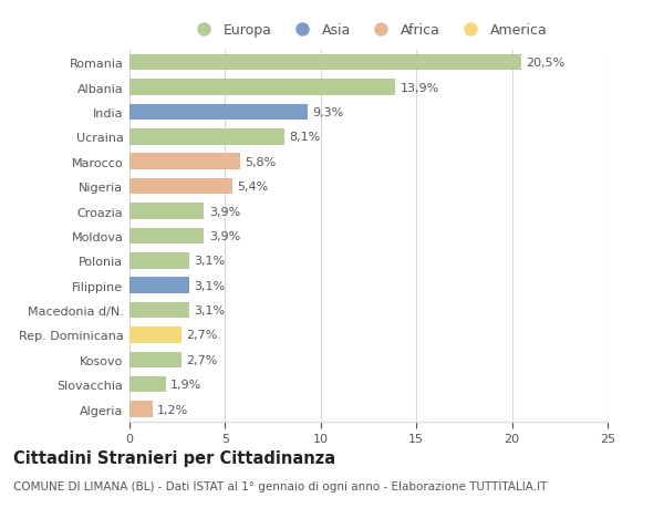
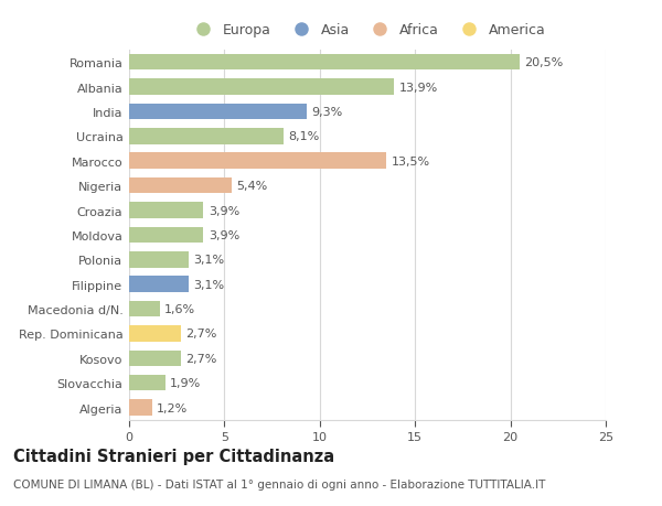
Marocco: 5,8% -> 13,5%
Macedonia d/N.: 3,1% -> 1,6%
